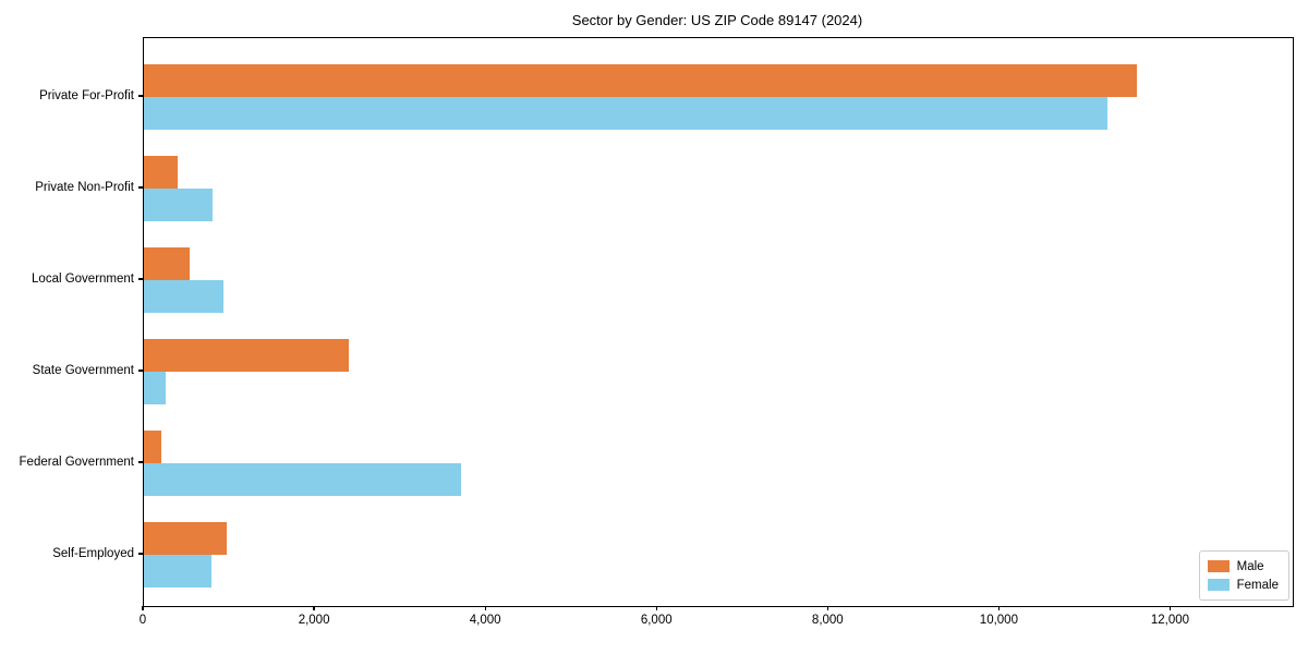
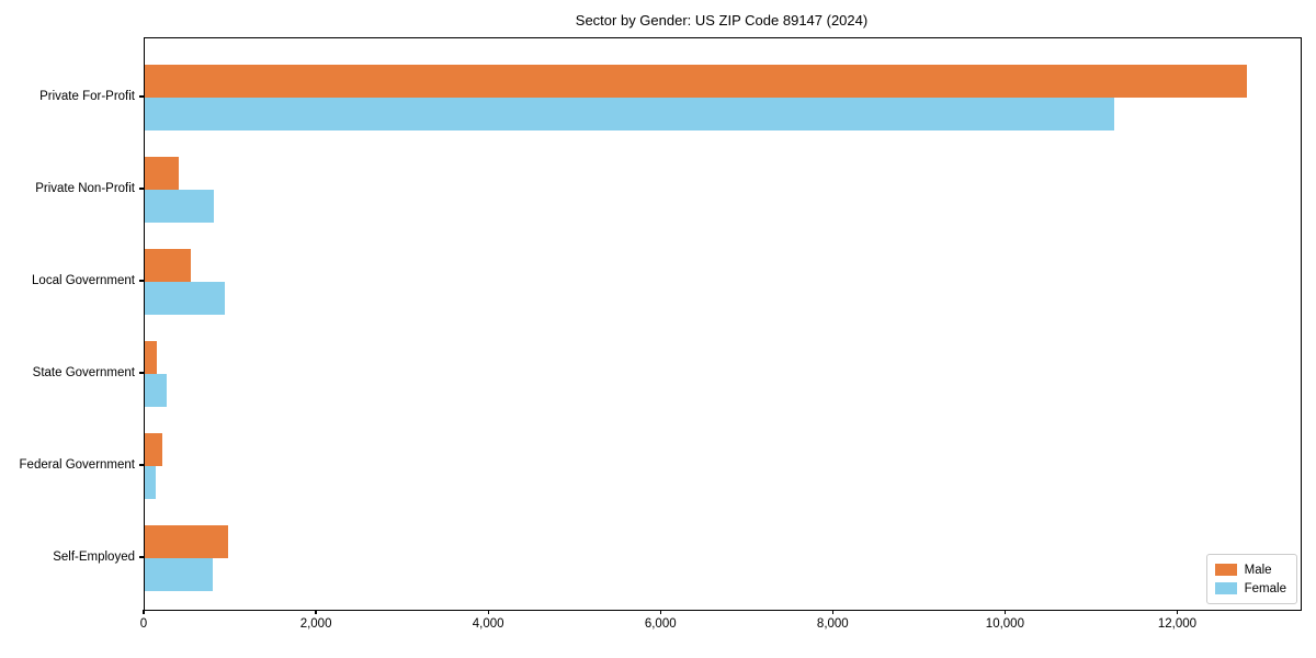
Male/Private For-Profit: 11600 -> 12800
Male/State Government: 2400 -> 100
Female/Federal Government: 3700 -> 100
